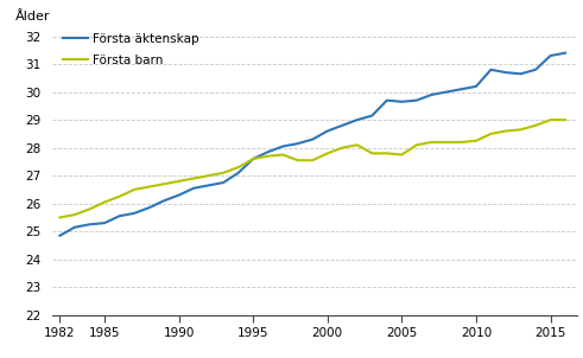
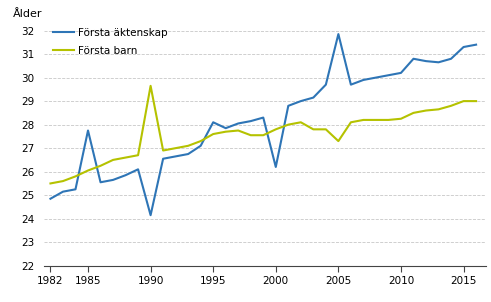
Första äktenskap/1985: 25.30 -> 27.75
Första äktenskap/1990: 26.30 -> 24.15
Första barn/1990: 26.80 -> 29.65
Första äktenskap/1995: 27.60 -> 28.10
Första äktenskap/2000: 28.60 -> 26.20
Första äktenskap/2005: 29.65 -> 31.85
Första barn/2005: 27.75 -> 27.30
